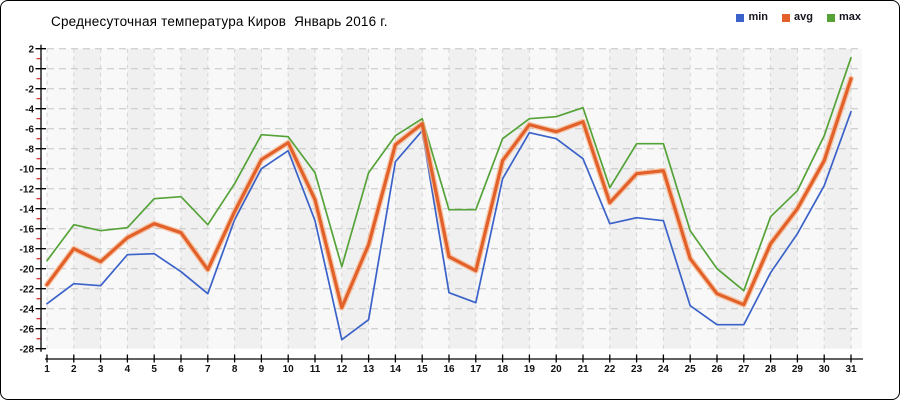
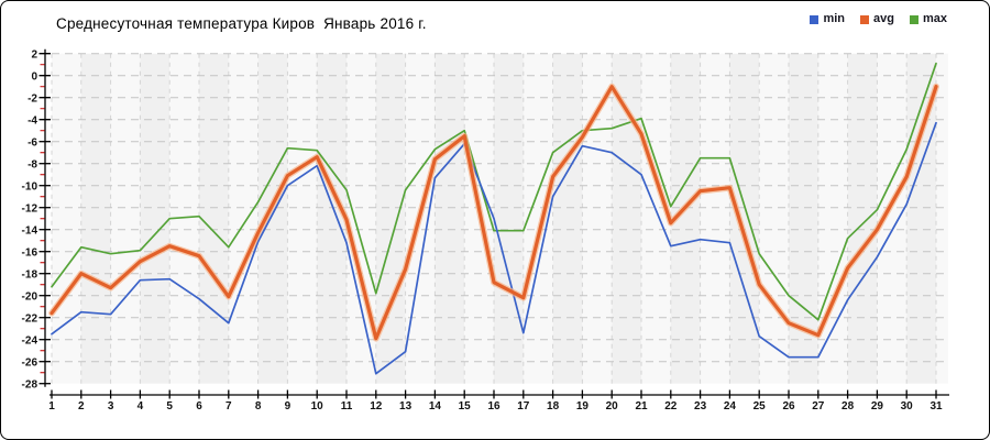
min/16: -22 -> -13
avg/20: -6 -> -1
